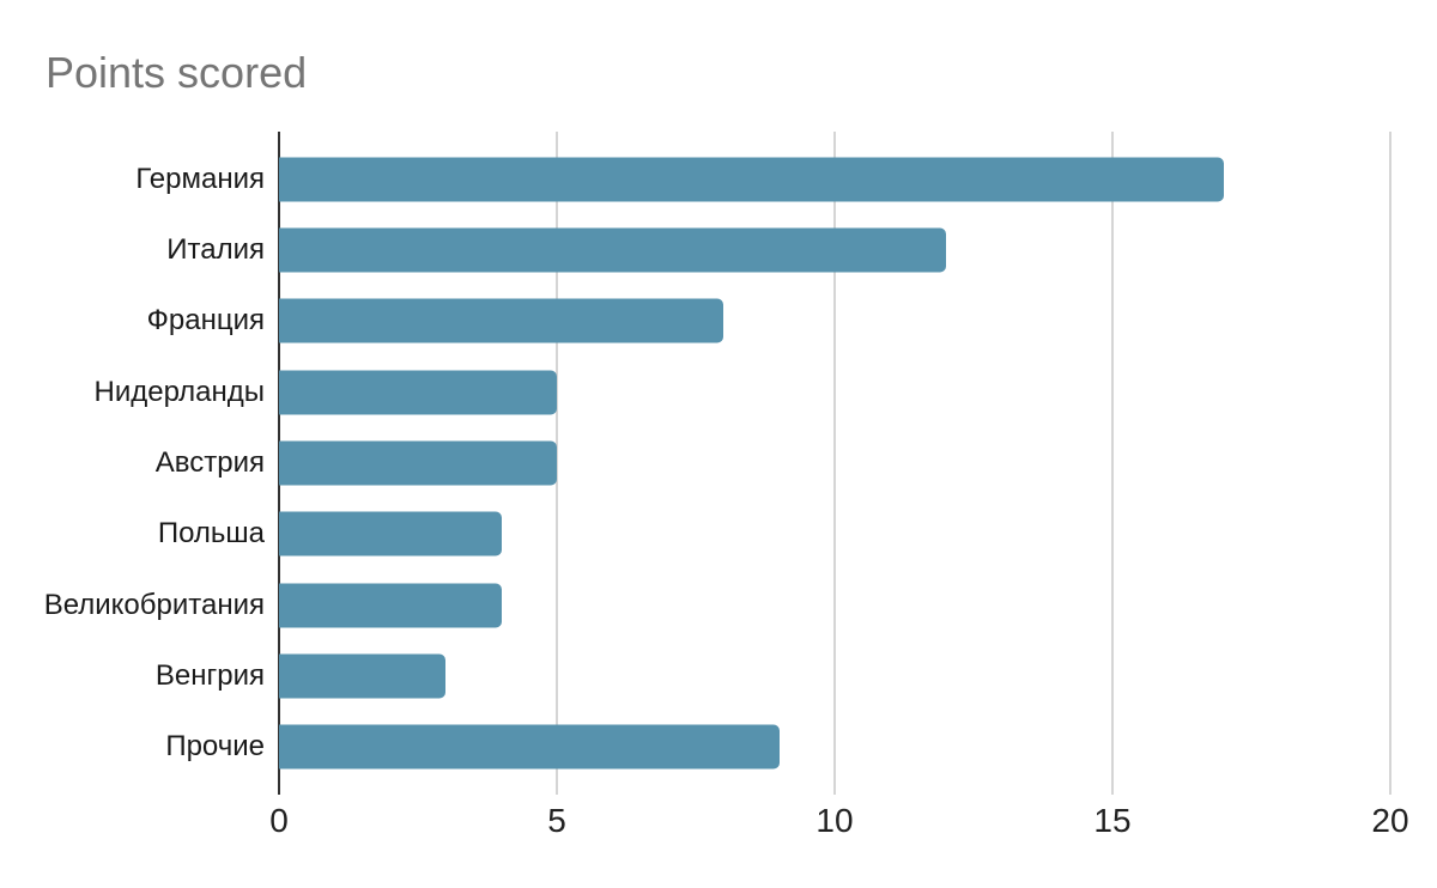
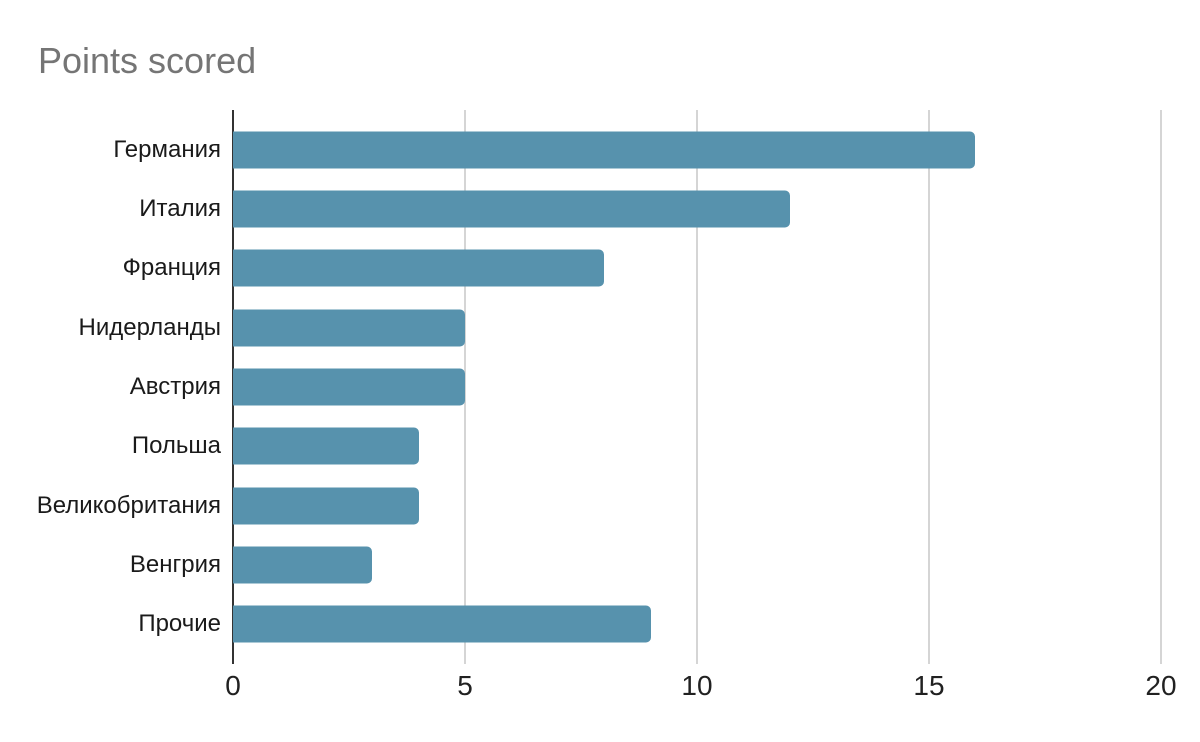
Германия: 17 -> 16
